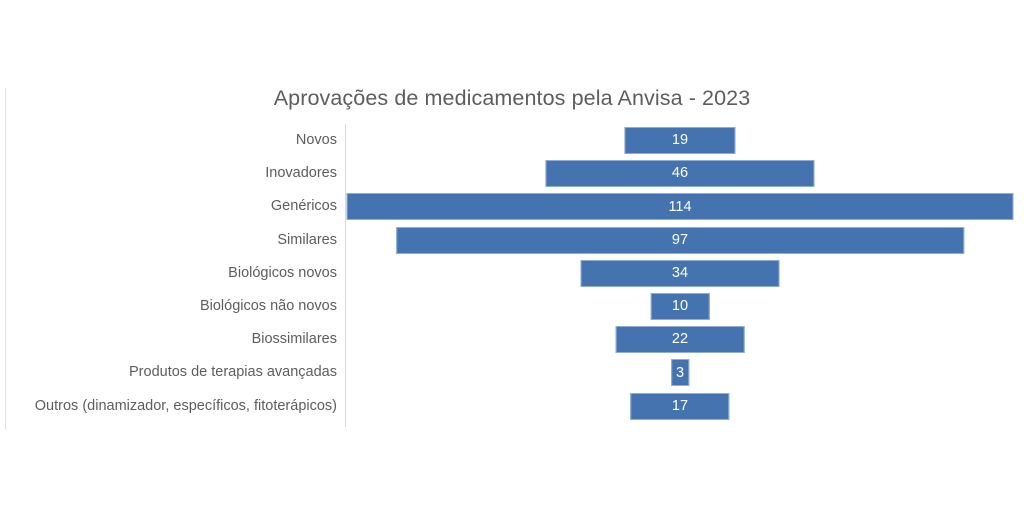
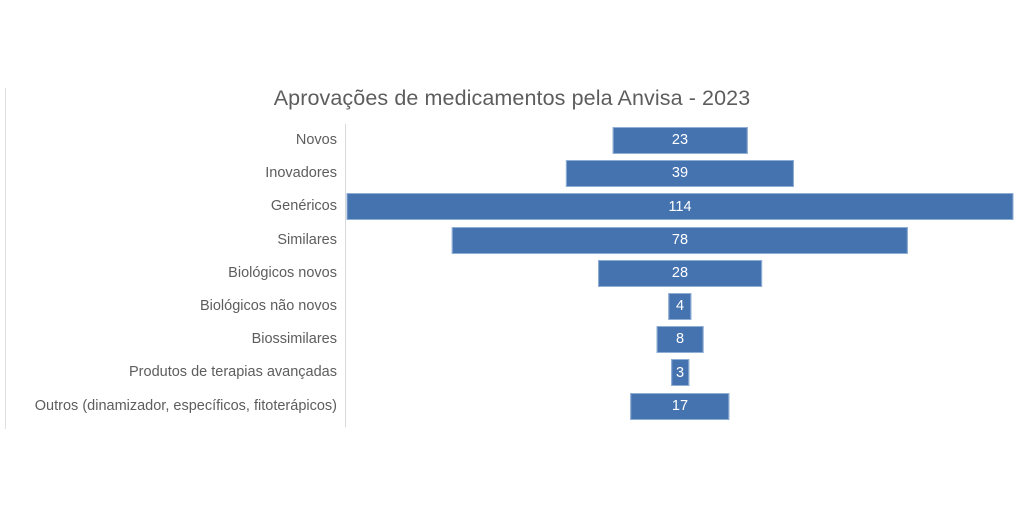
Novos: 19 -> 23
Inovadores: 46 -> 39
Similares: 97 -> 78
Biológicos novos: 34 -> 28
Biológicos não novos: 10 -> 4
Biossimilares: 22 -> 8
